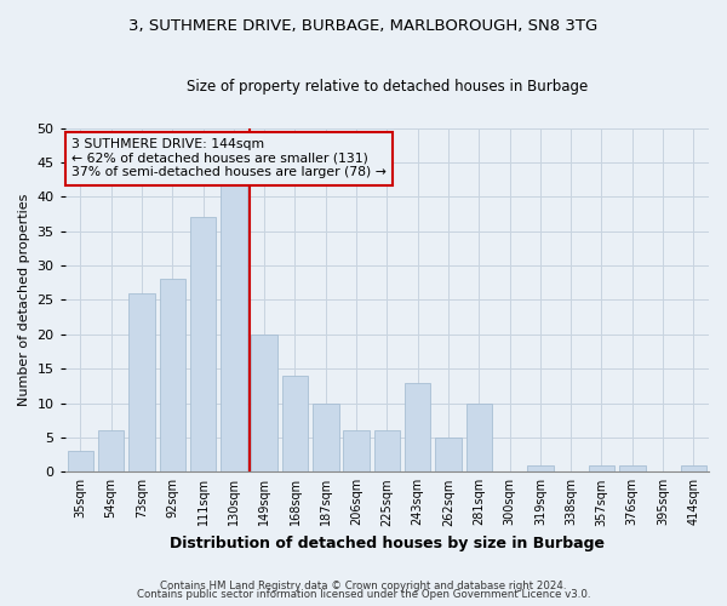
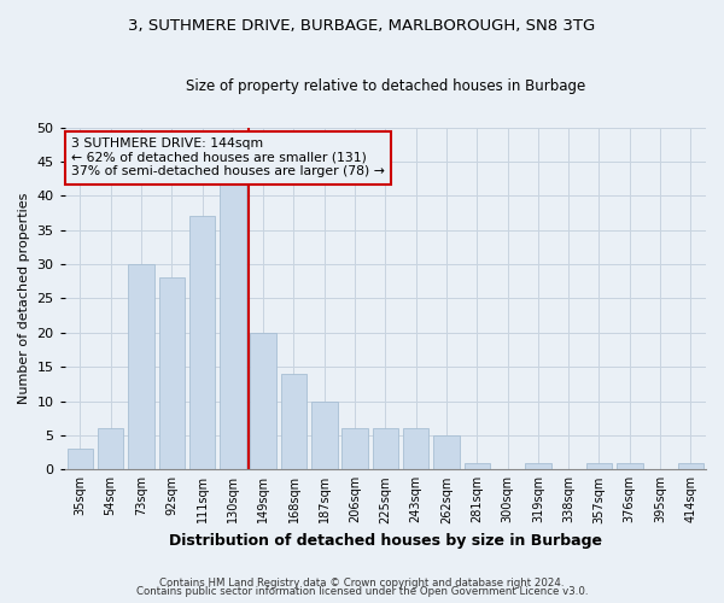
73sqm: 26 -> 30
243sqm: 13 -> 6
281sqm: 10 -> 1
